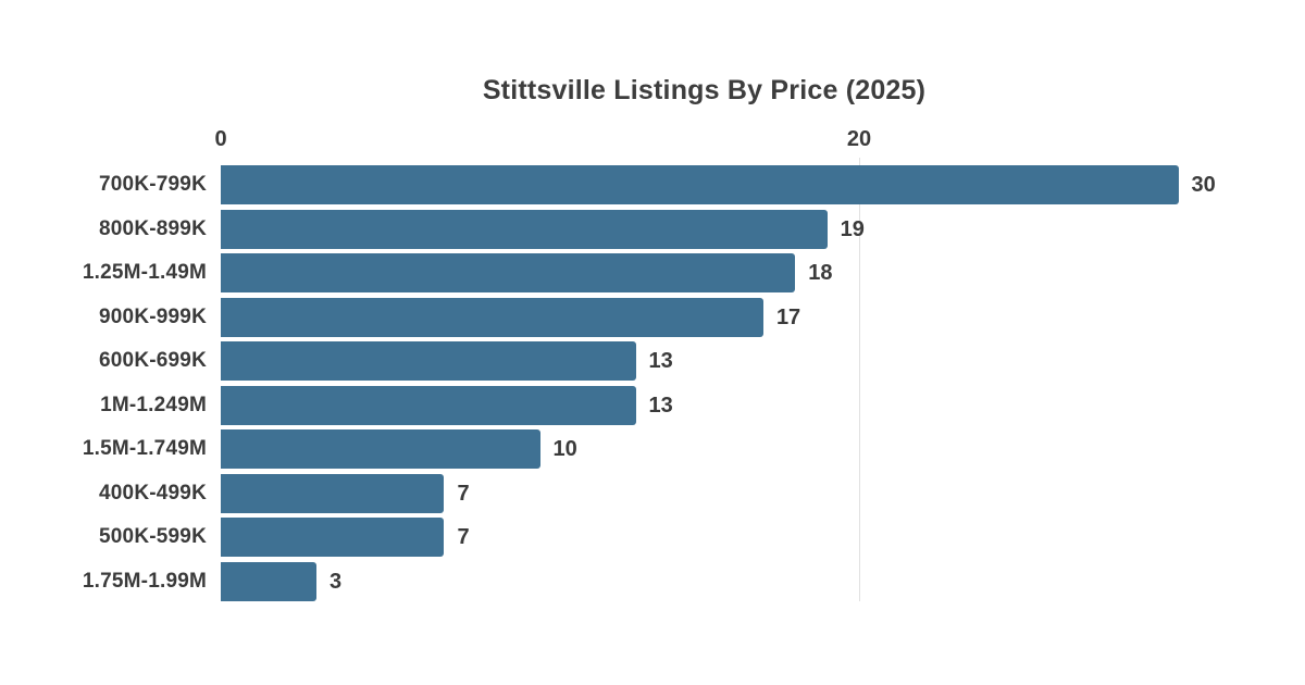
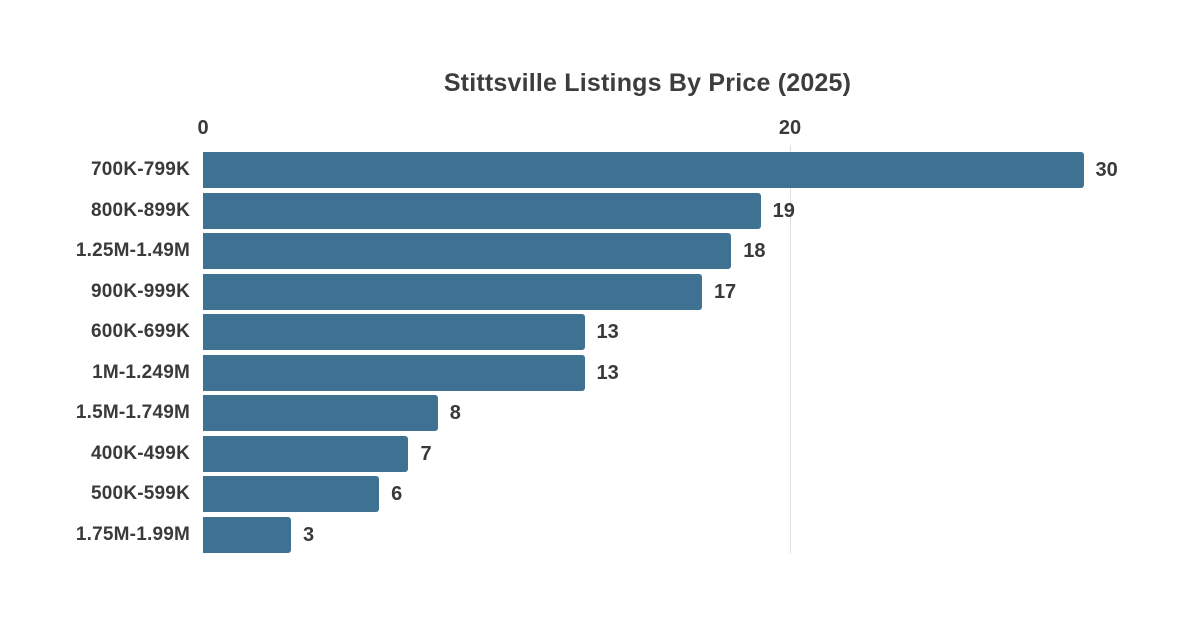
1.5M-1.749M: 10 -> 8
500K-599K: 7 -> 6
